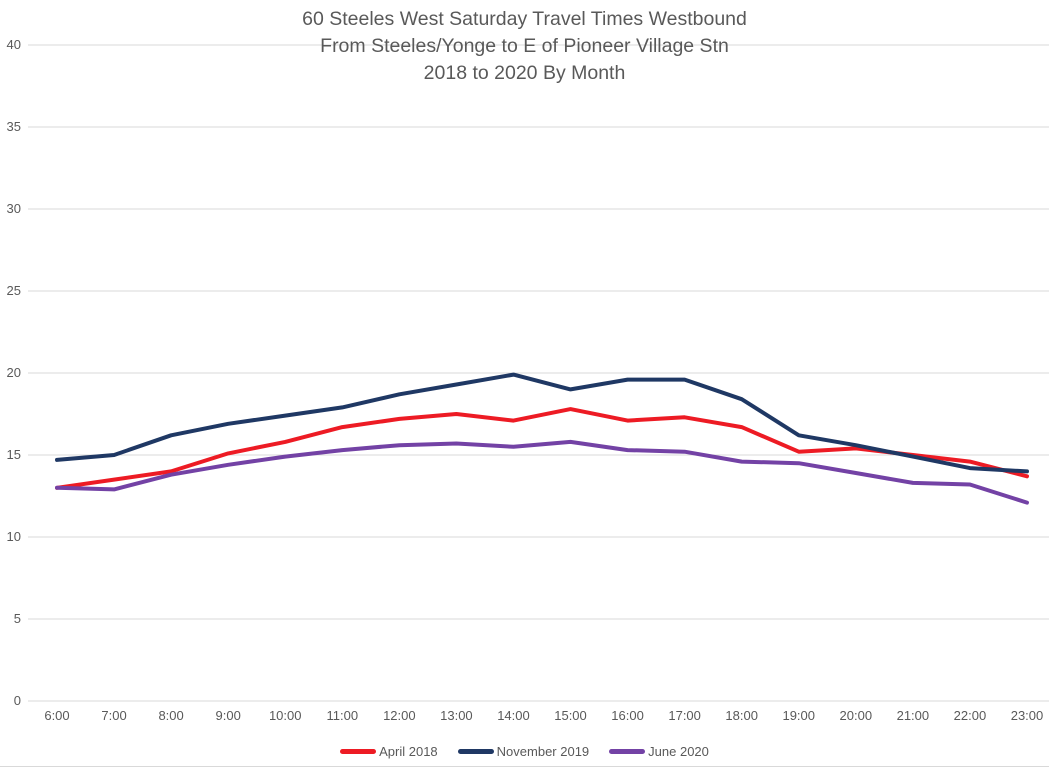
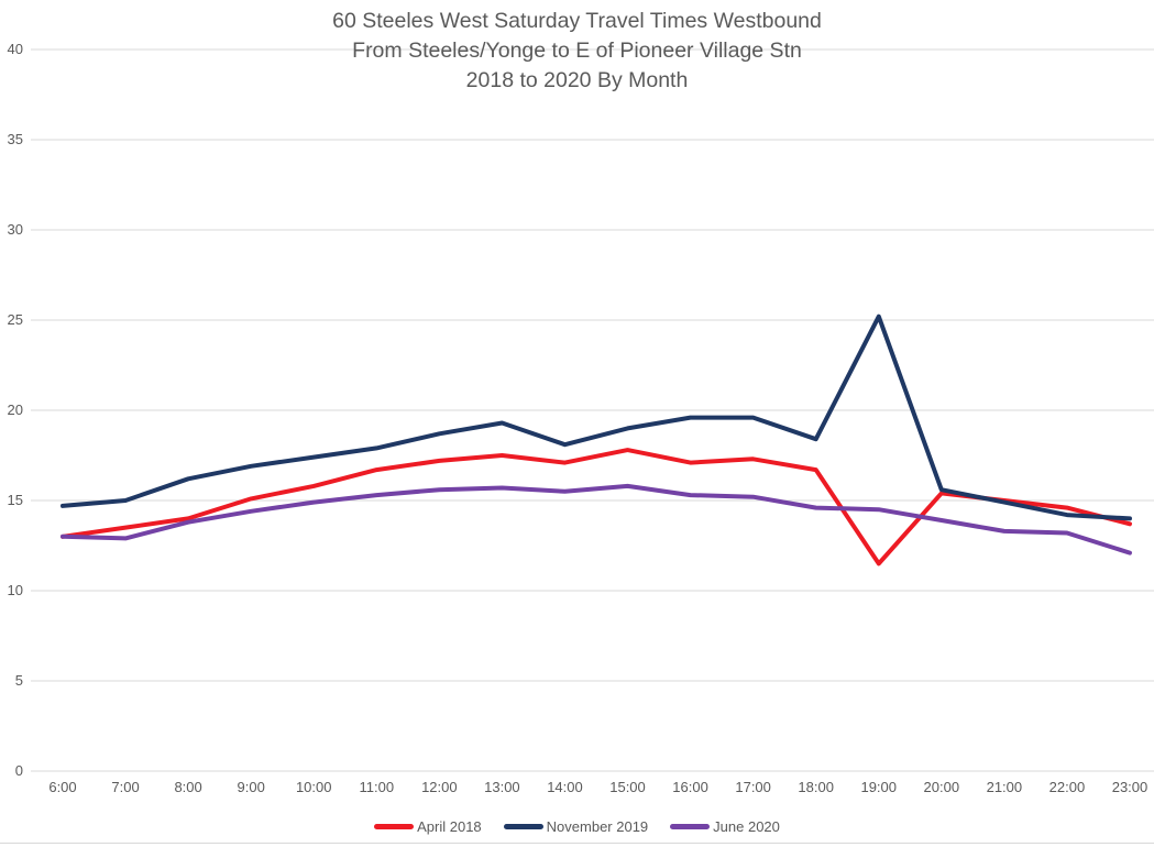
November 2019/14:00: 19.9 -> 18.1
April 2018/19:00: 15.2 -> 11.5
November 2019/19:00: 16.2 -> 25.2
